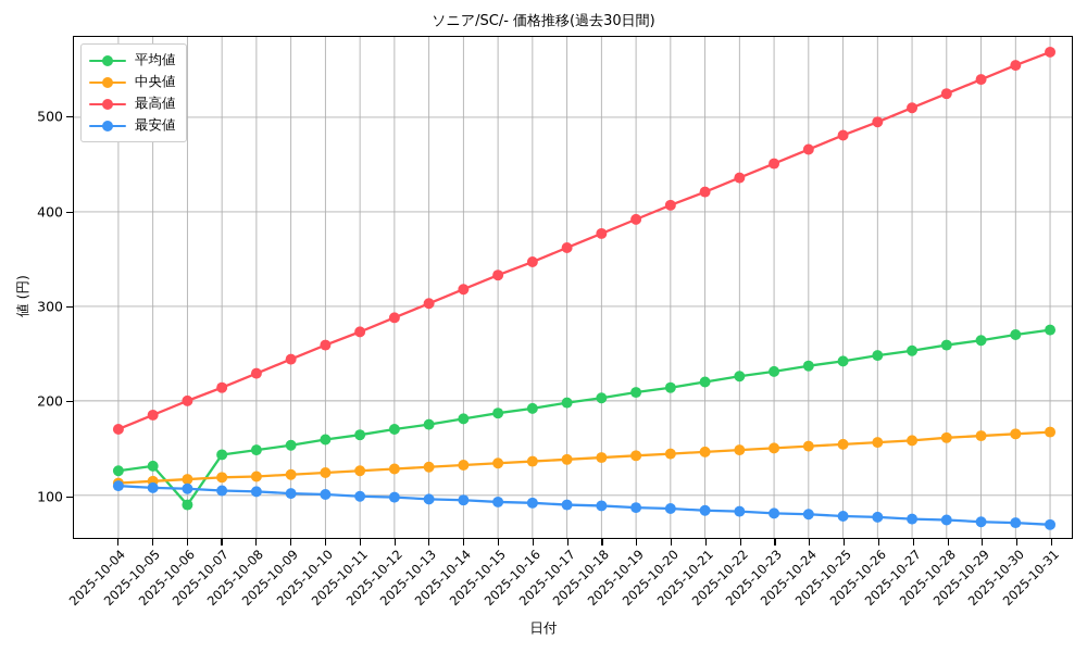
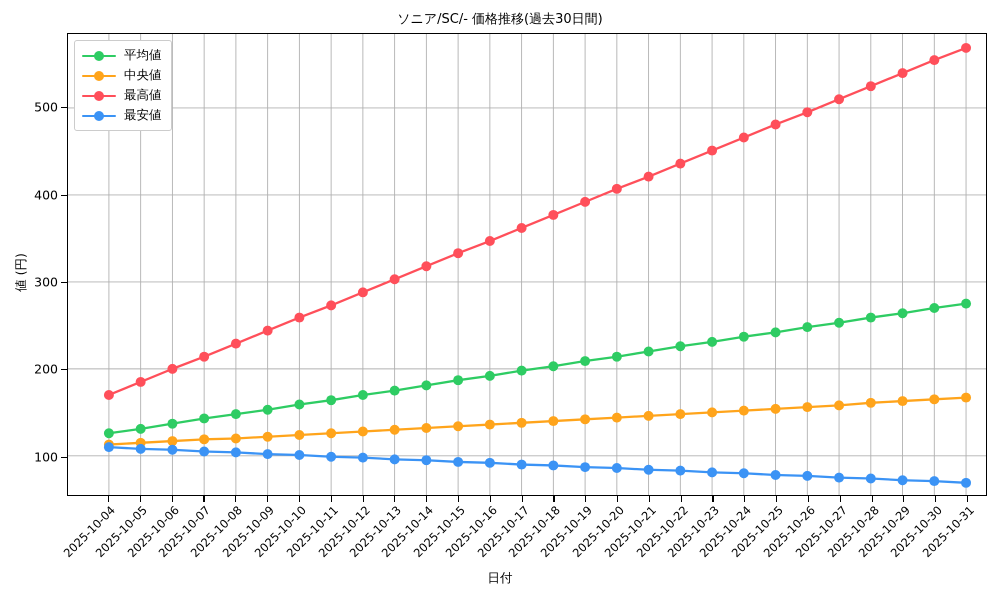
平均値/2025-10-06: 90 -> 140
